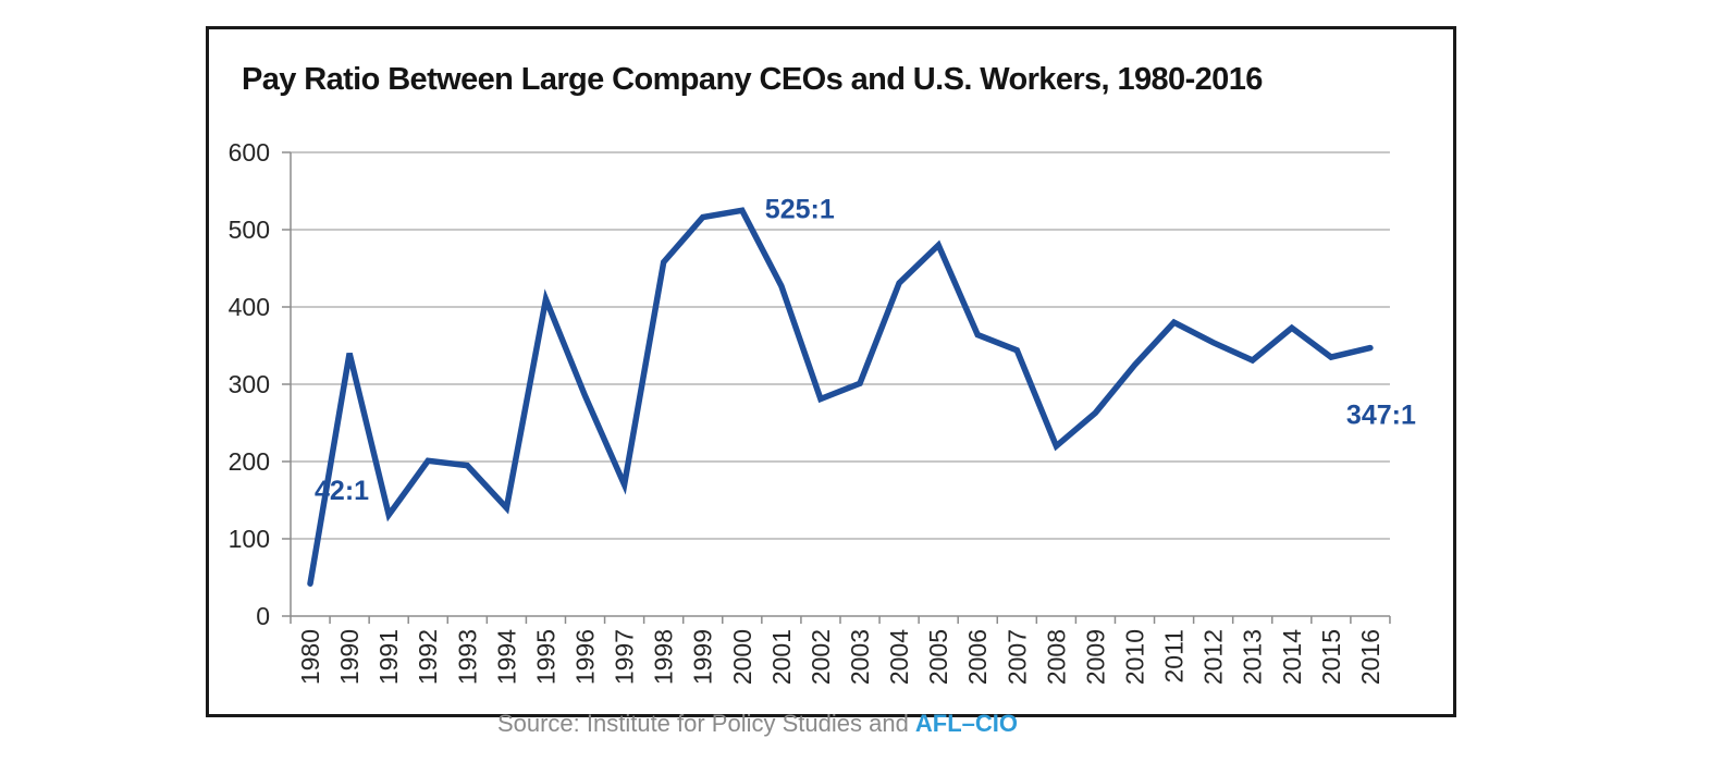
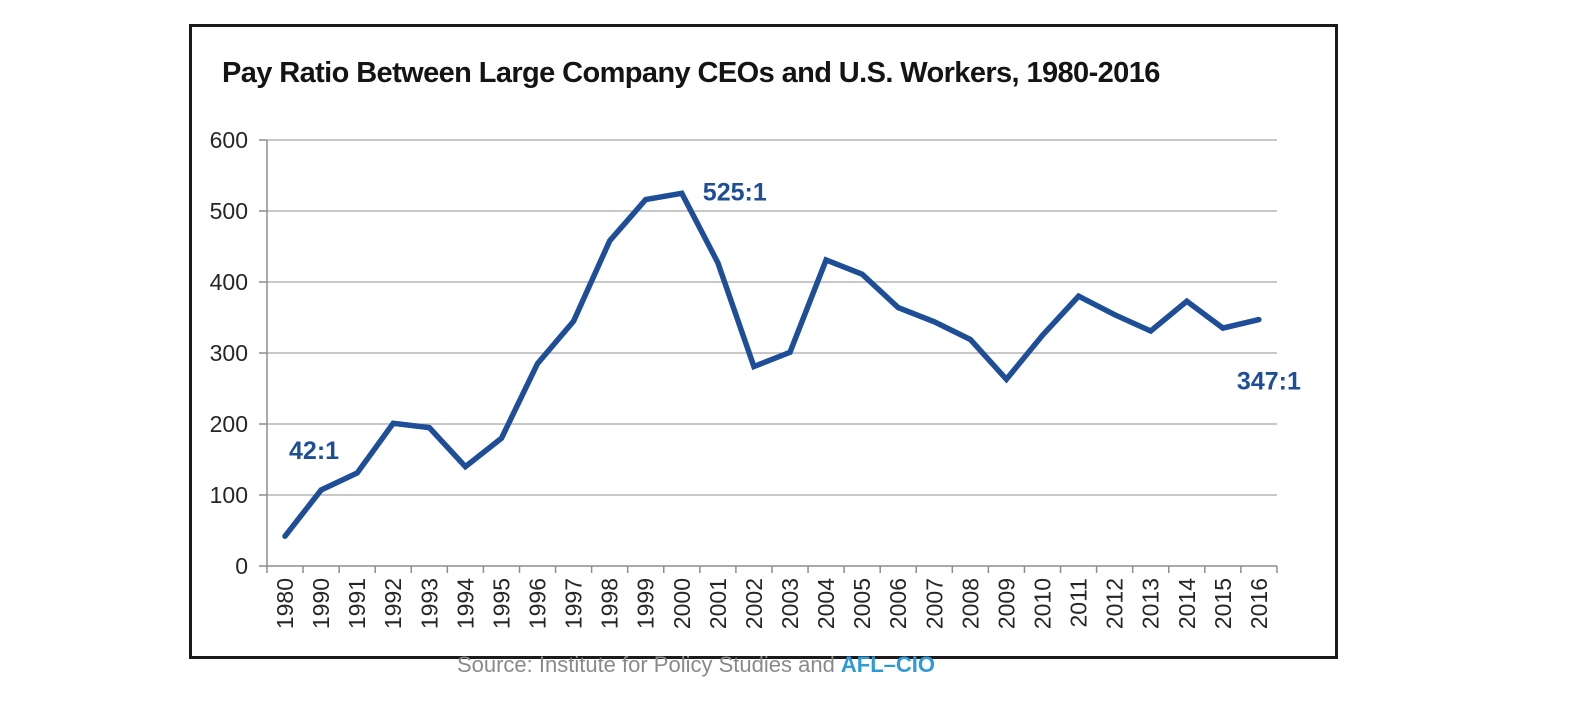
1990: 340 -> 110
1995: 410 -> 180
1997: 170 -> 340
2005: 480 -> 410
2008: 220 -> 320
